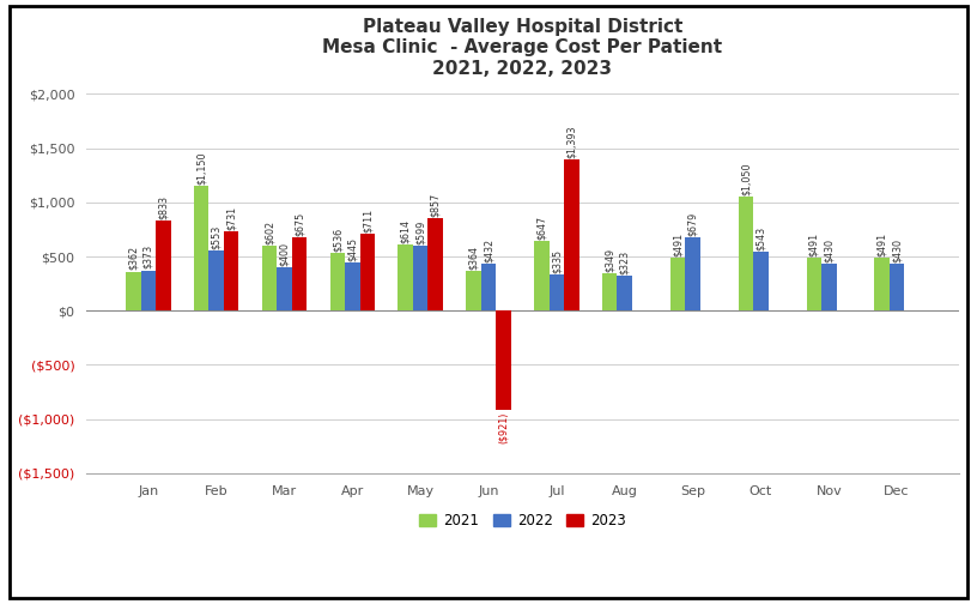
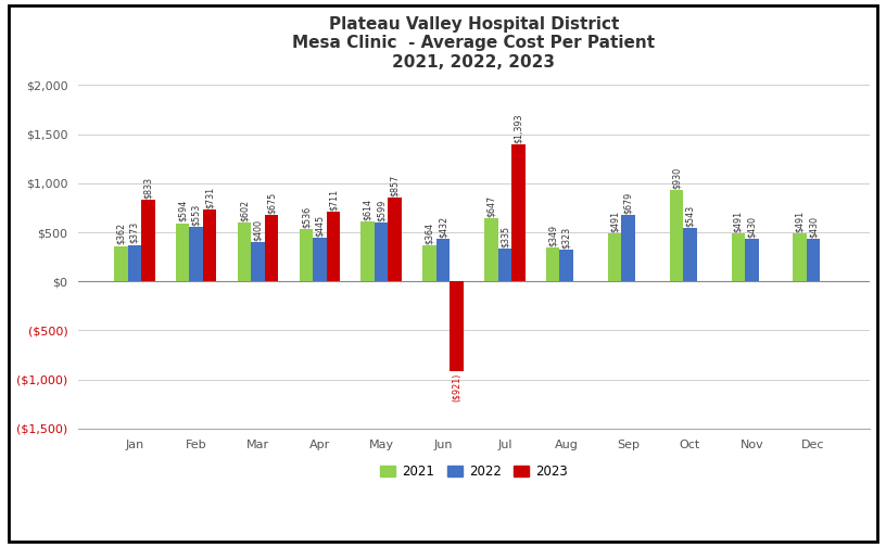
2021/Feb: $1,150 -> $594
2021/Oct: $1,050 -> $930
